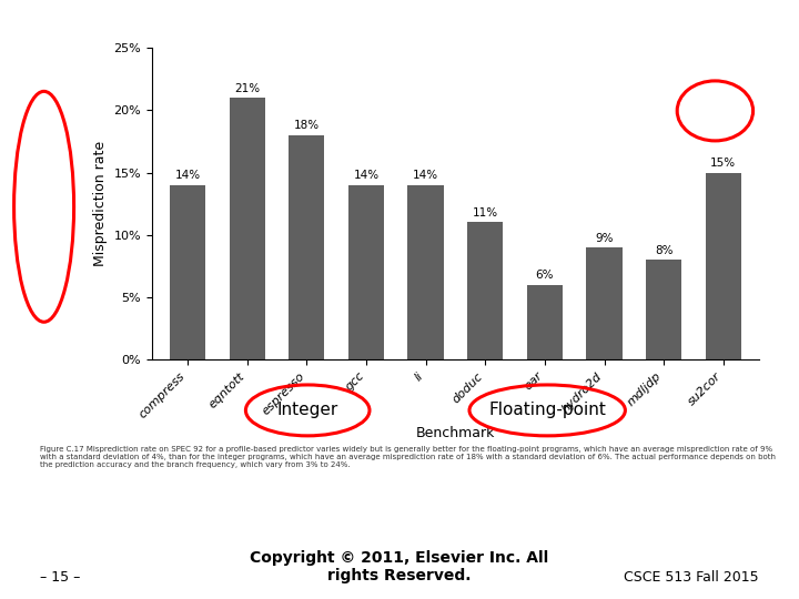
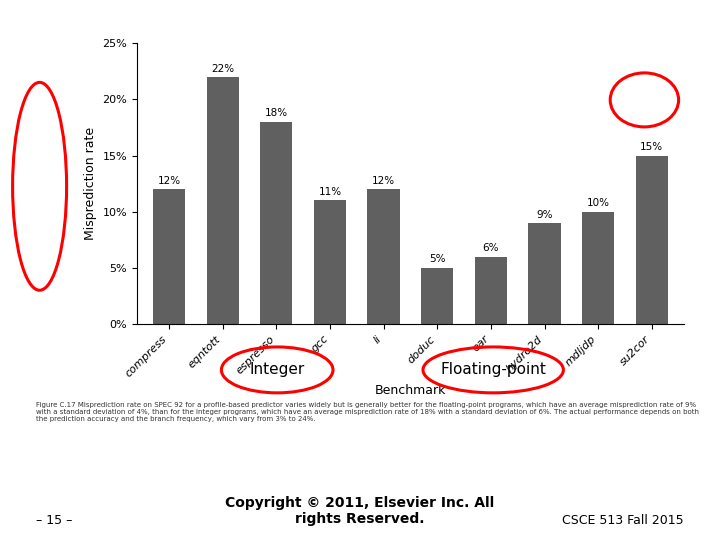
compress: 14% -> 12%
eqntott: 21% -> 22%
gcc: 14% -> 11%
li: 14% -> 12%
doduc: 11% -> 5%
mdljdp: 8% -> 10%
